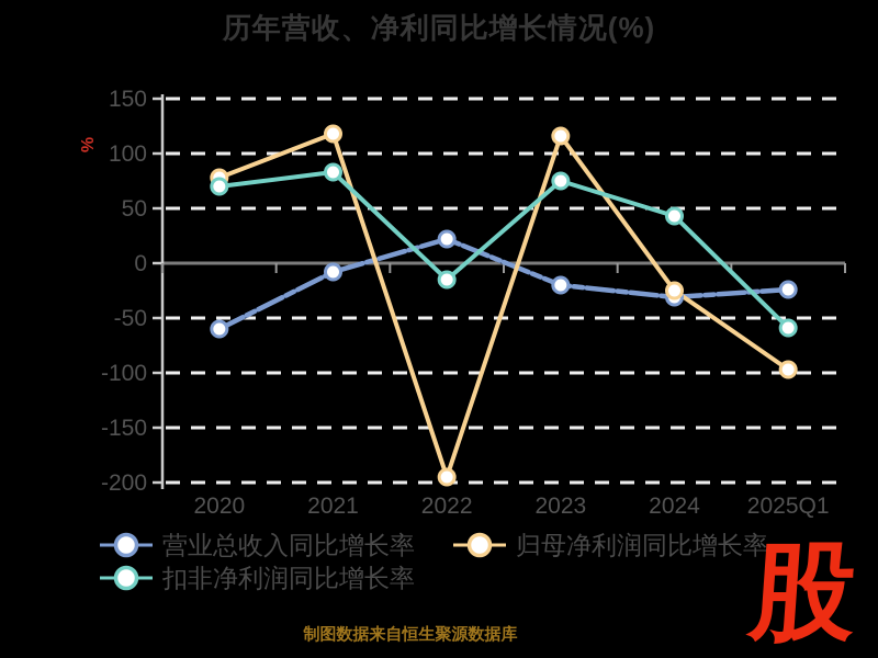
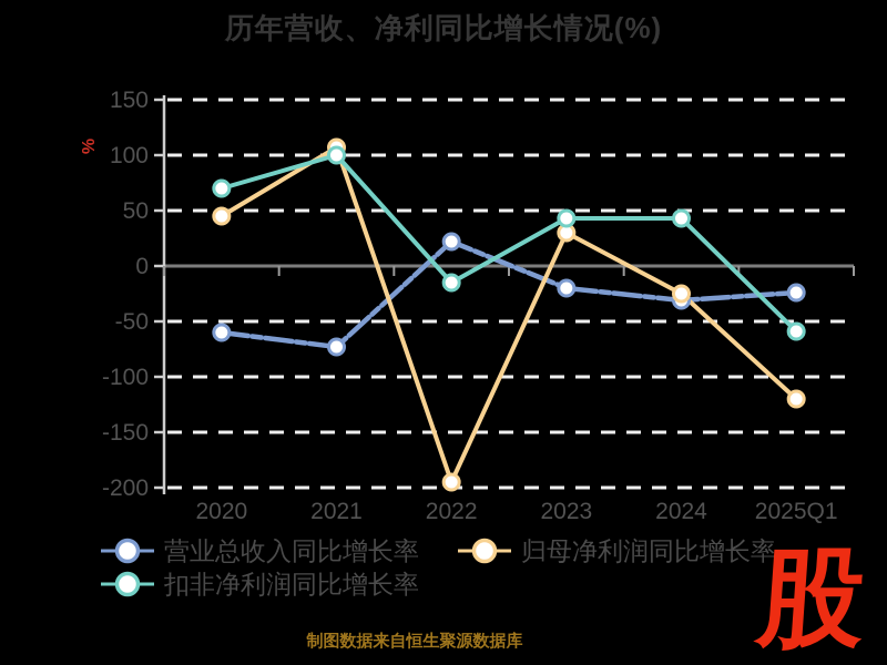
归母净利润同比增长率/2020: 78 -> 45
营业总收入同比增长率/2021: -8 -> -73
归母净利润同比增长率/2021: 118 -> 107
扣非净利润同比增长率/2021: 83 -> 100
归母净利润同比增长率/2023: 116 -> 30
扣非净利润同比增长率/2023: 75 -> 43
归母净利润同比增长率/2025Q1: -97 -> -120
